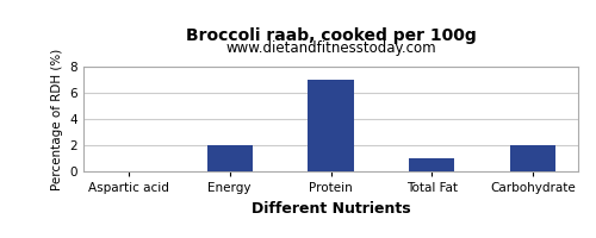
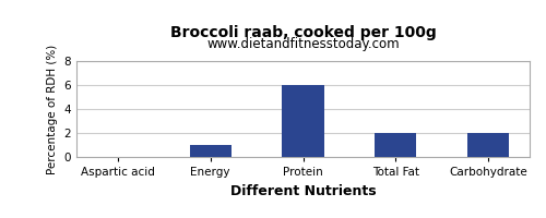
Energy: 2 -> 1
Protein: 7 -> 6
Total Fat: 1 -> 2
